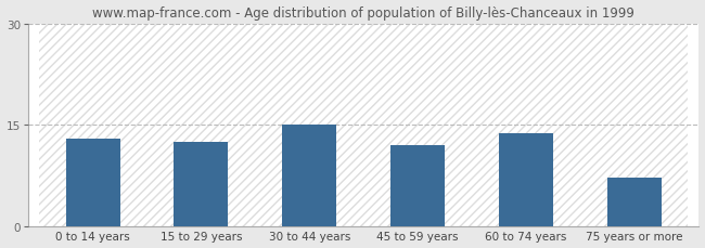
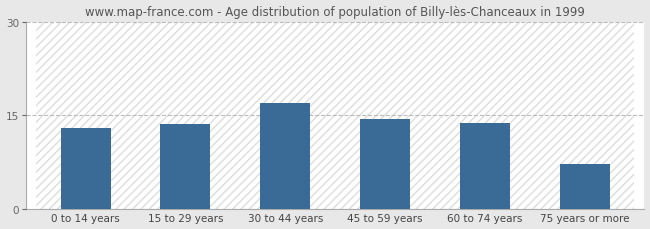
15 to 29 years: 12.4 -> 13.5
30 to 44 years: 15.0 -> 17.0
45 to 59 years: 12.0 -> 14.3
